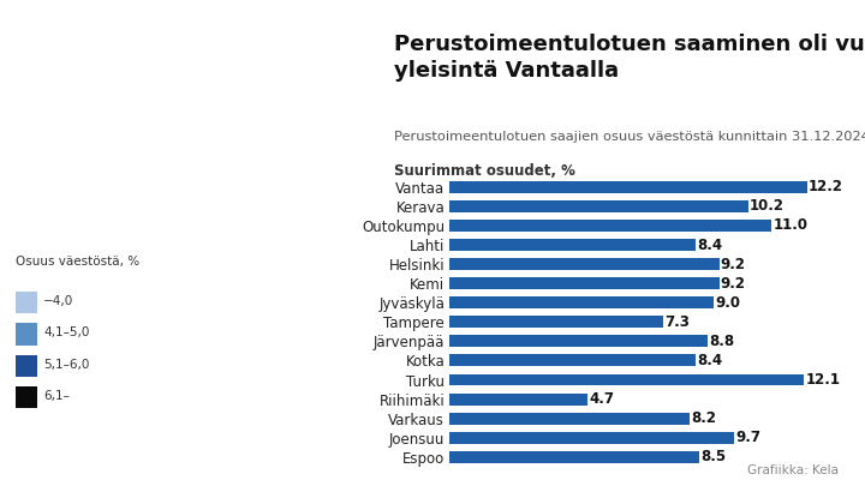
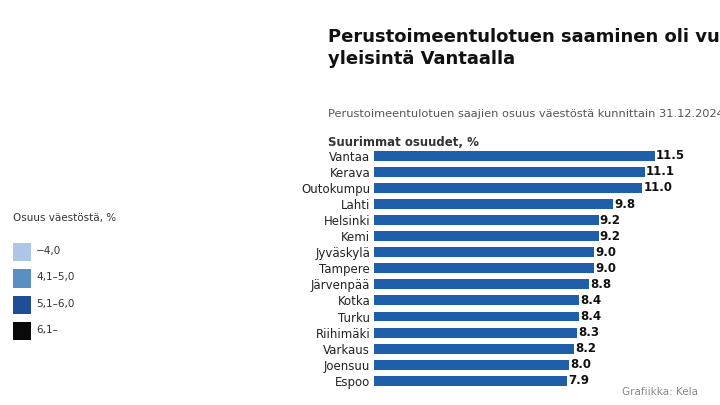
Vantaa: 12.2 -> 11.5
Kerava: 10.2 -> 11.1
Lahti: 8.4 -> 9.8
Tampere: 7.3 -> 9.0
Turku: 12.1 -> 8.4
Riihimäki: 4.7 -> 8.3
Joensuu: 9.7 -> 8.0
Espoo: 8.5 -> 7.9
